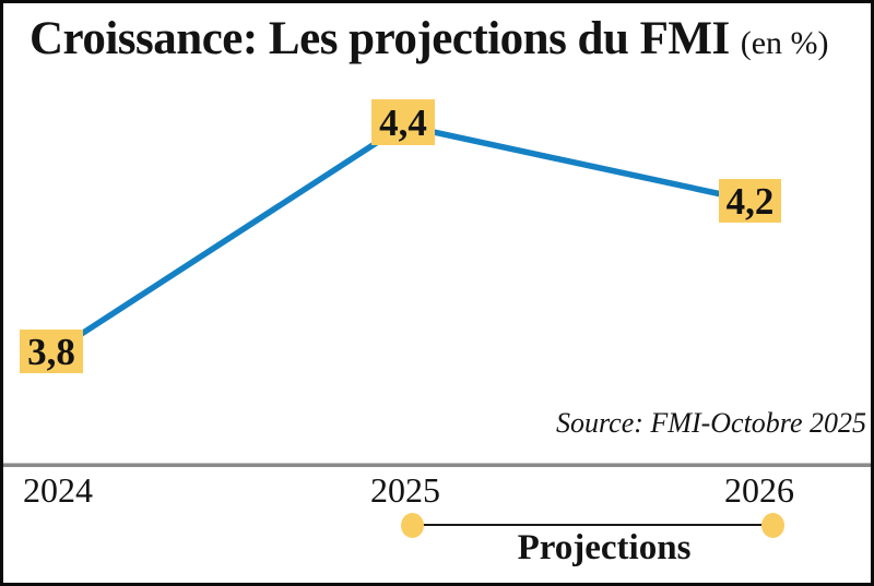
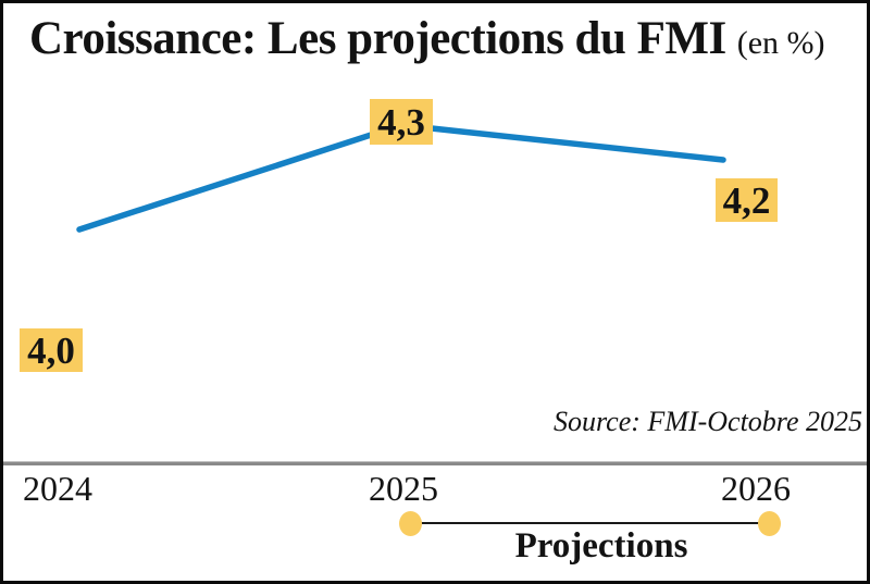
2024: 3,8 -> 4,0
2025: 4,4 -> 4,3
